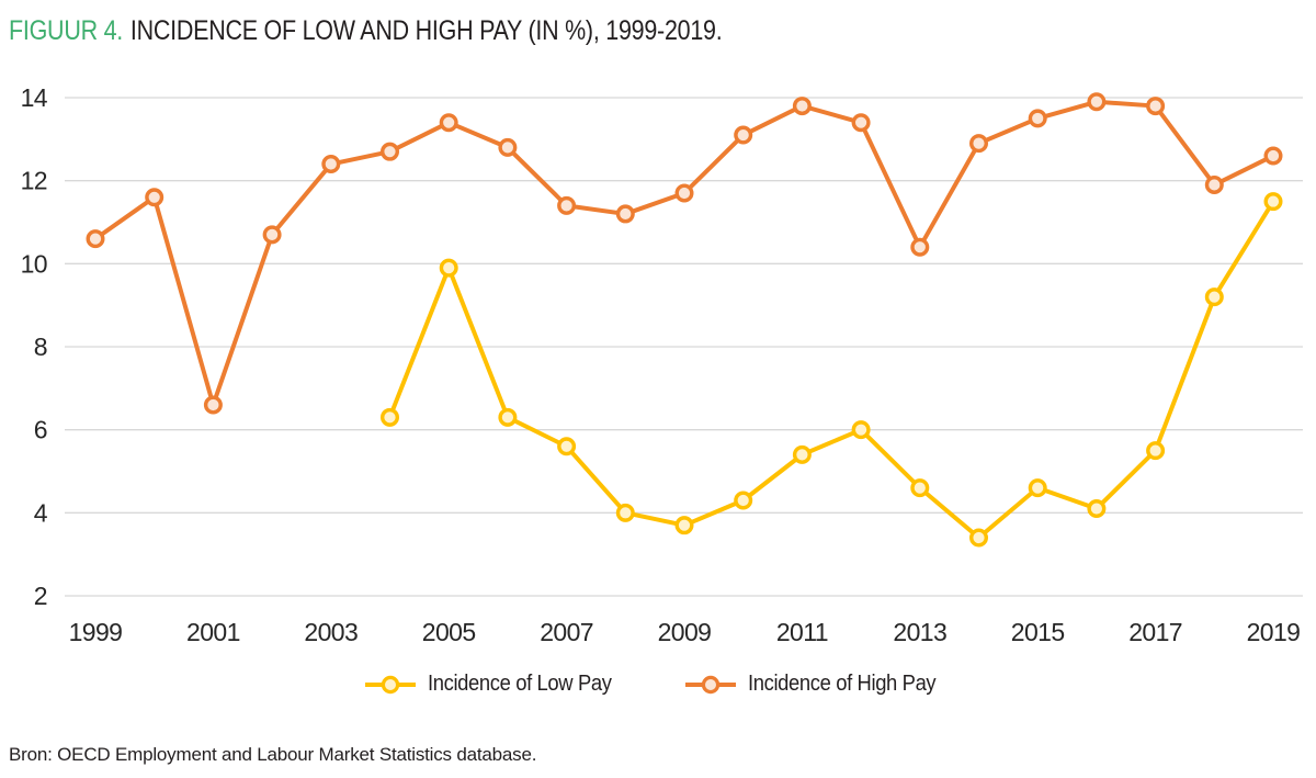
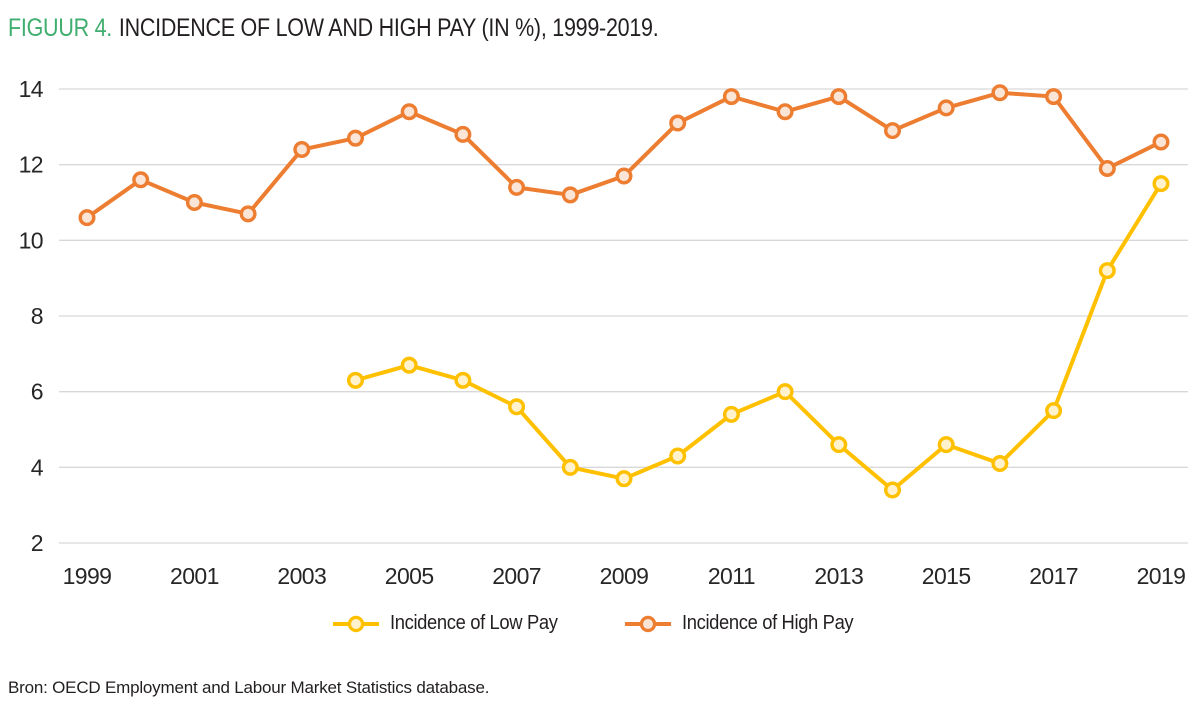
Incidence of High Pay/2001: 6.6 -> 11.0
Incidence of Low Pay/2005: 9.9 -> 6.7
Incidence of High Pay/2013: 10.4 -> 13.8
